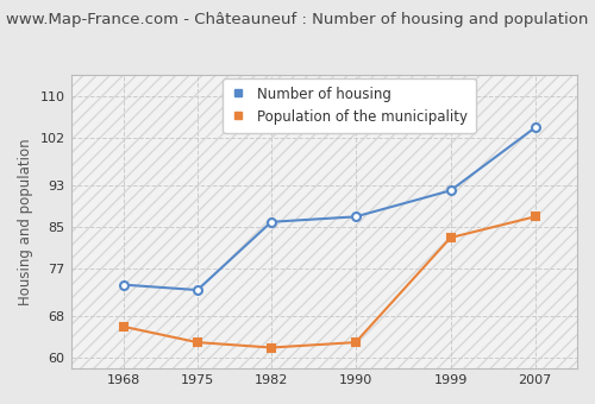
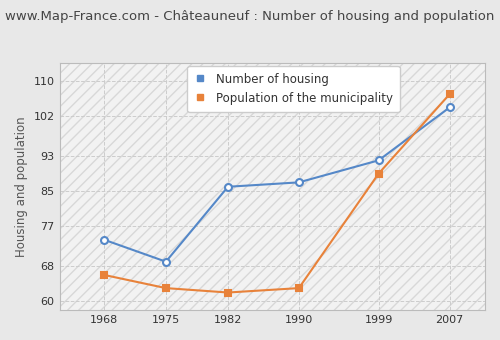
Number of housing/1975: 73 -> 69
Population of the municipality/1999: 83 -> 89
Population of the municipality/2007: 87 -> 107
